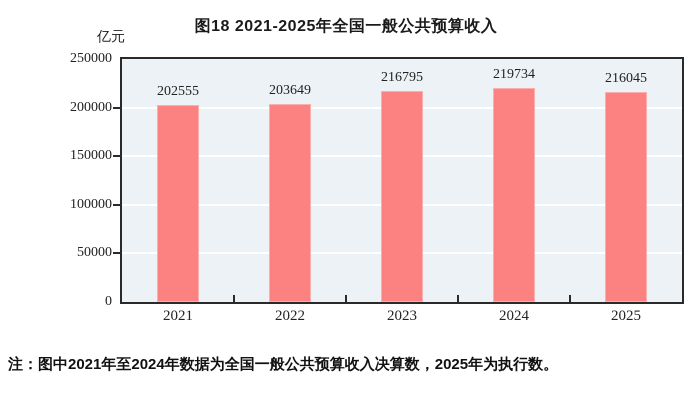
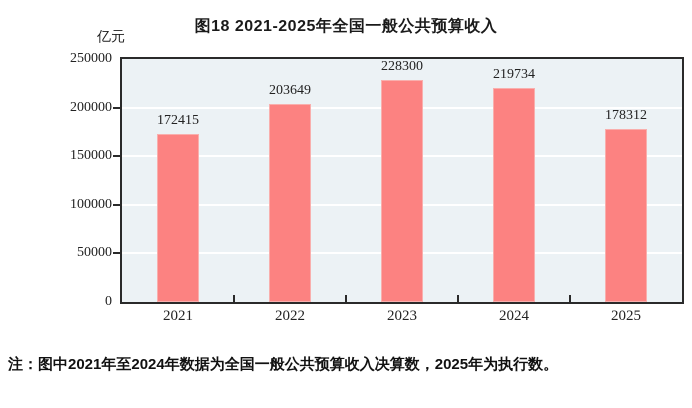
2021: 202555 -> 172415
2023: 216795 -> 228300
2025: 216045 -> 178312
